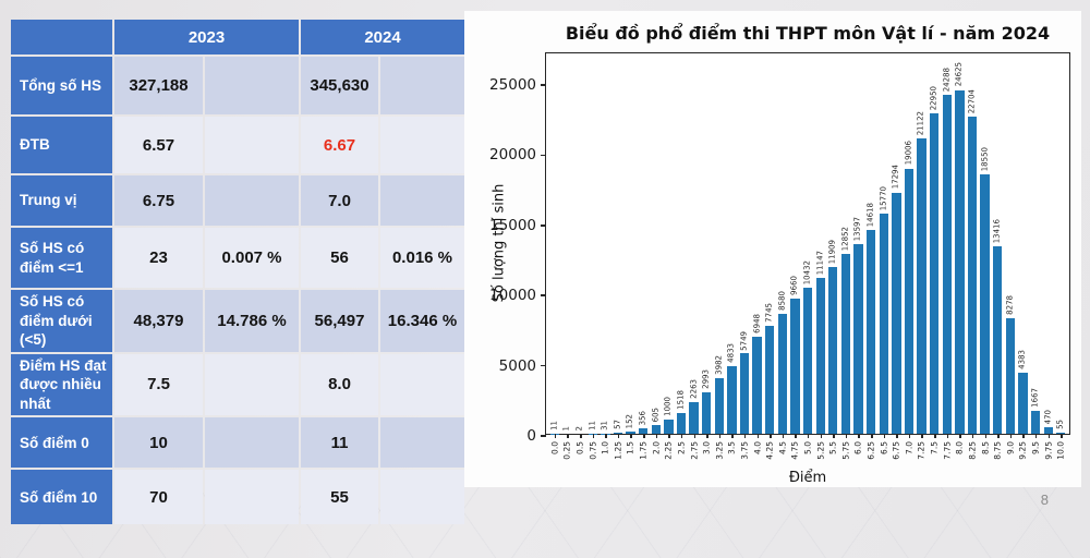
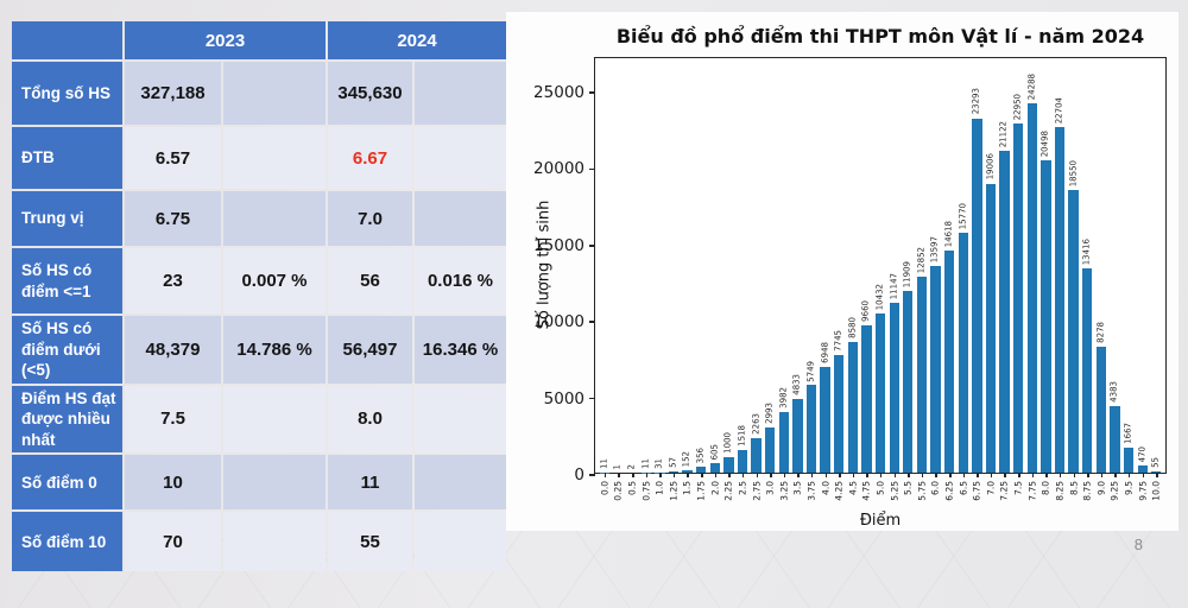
6.75: 17294 -> 23293
8.0: 24625 -> 20498
